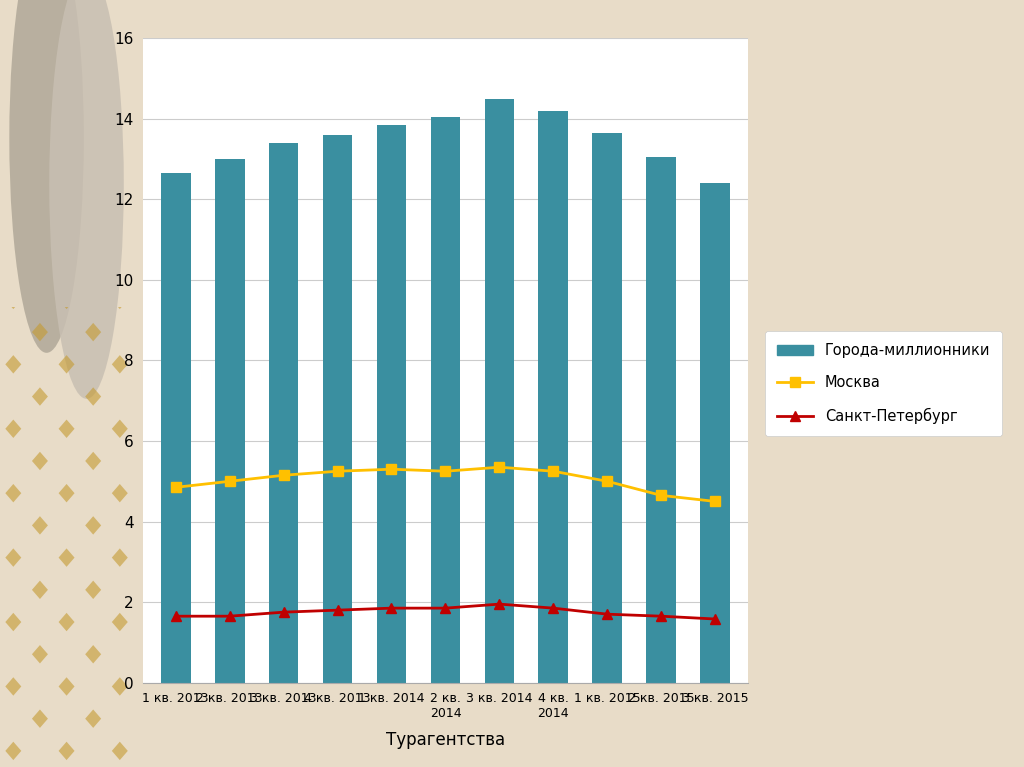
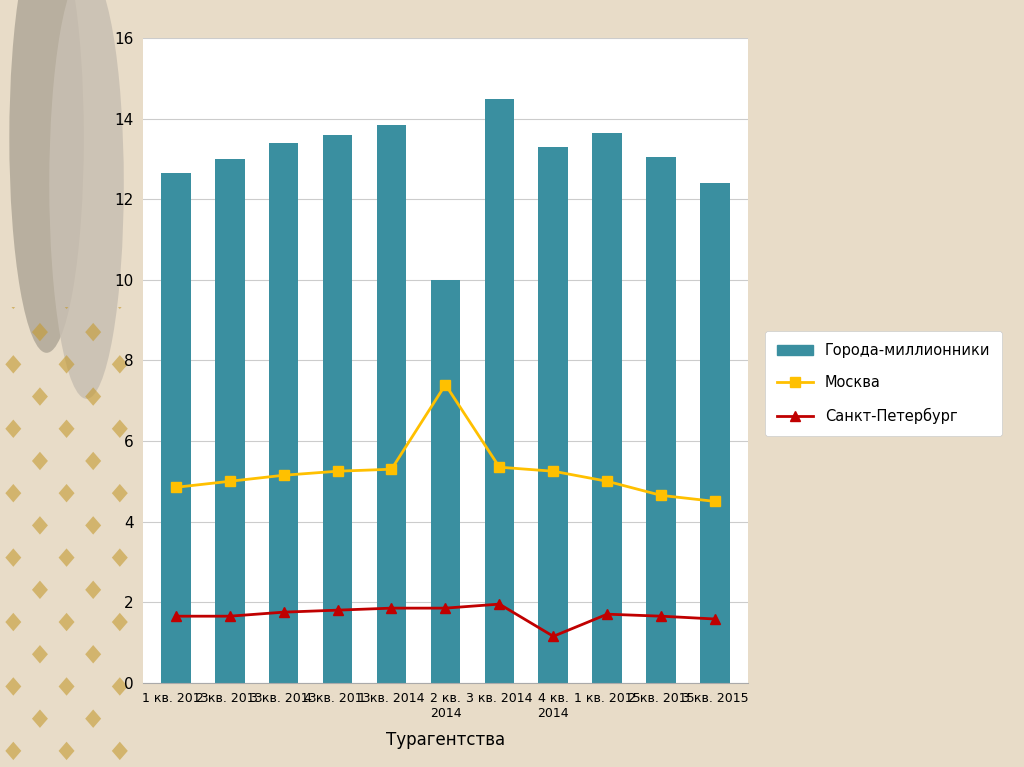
Города-миллионники/2 кв. 2014: 14.05 -> 10.00
Москва/2 кв. 2014: 5.25 -> 7.40
Города-миллионники/4 кв. 2014: 14.20 -> 13.30
Санкт-Петербург/4 кв. 2014: 1.85 -> 1.15
